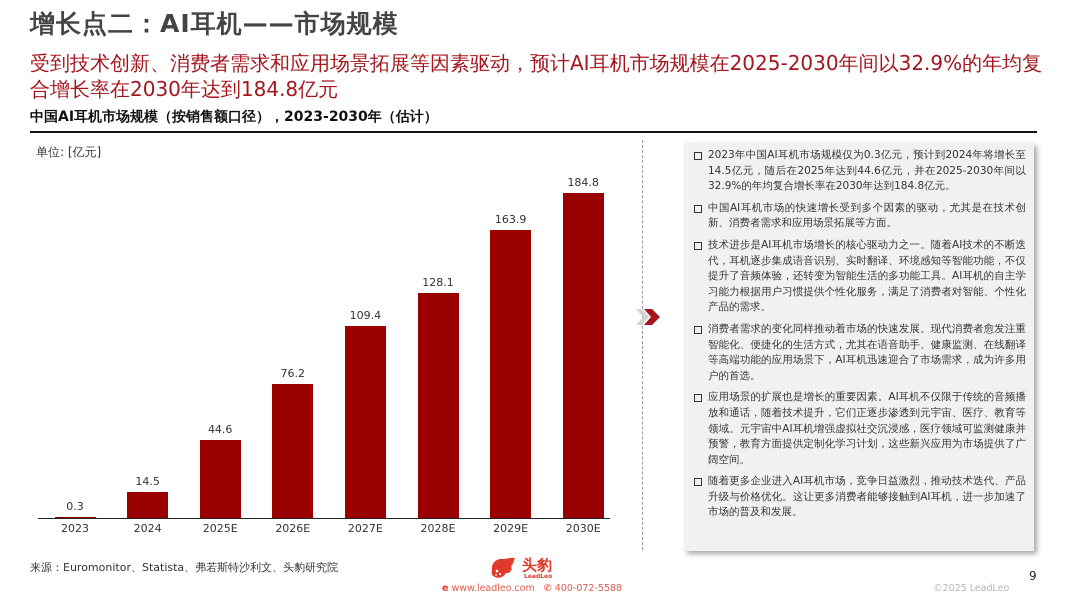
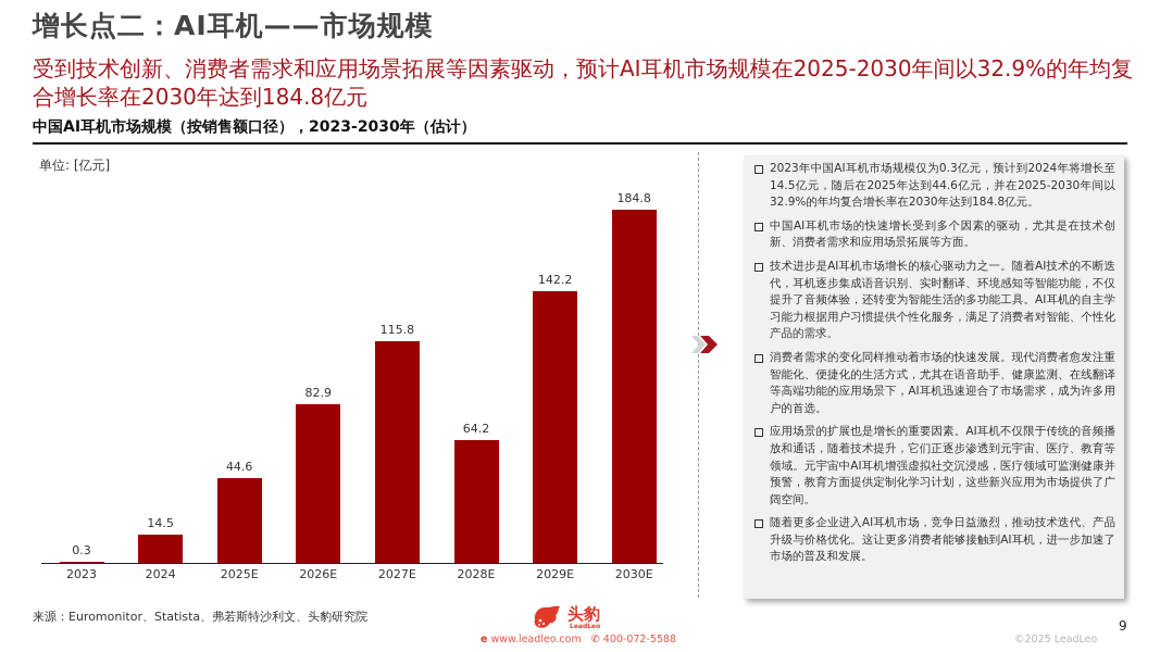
2026E: 76.2 -> 82.9
2027E: 109.4 -> 115.8
2028E: 128.1 -> 64.2
2029E: 163.9 -> 142.2
